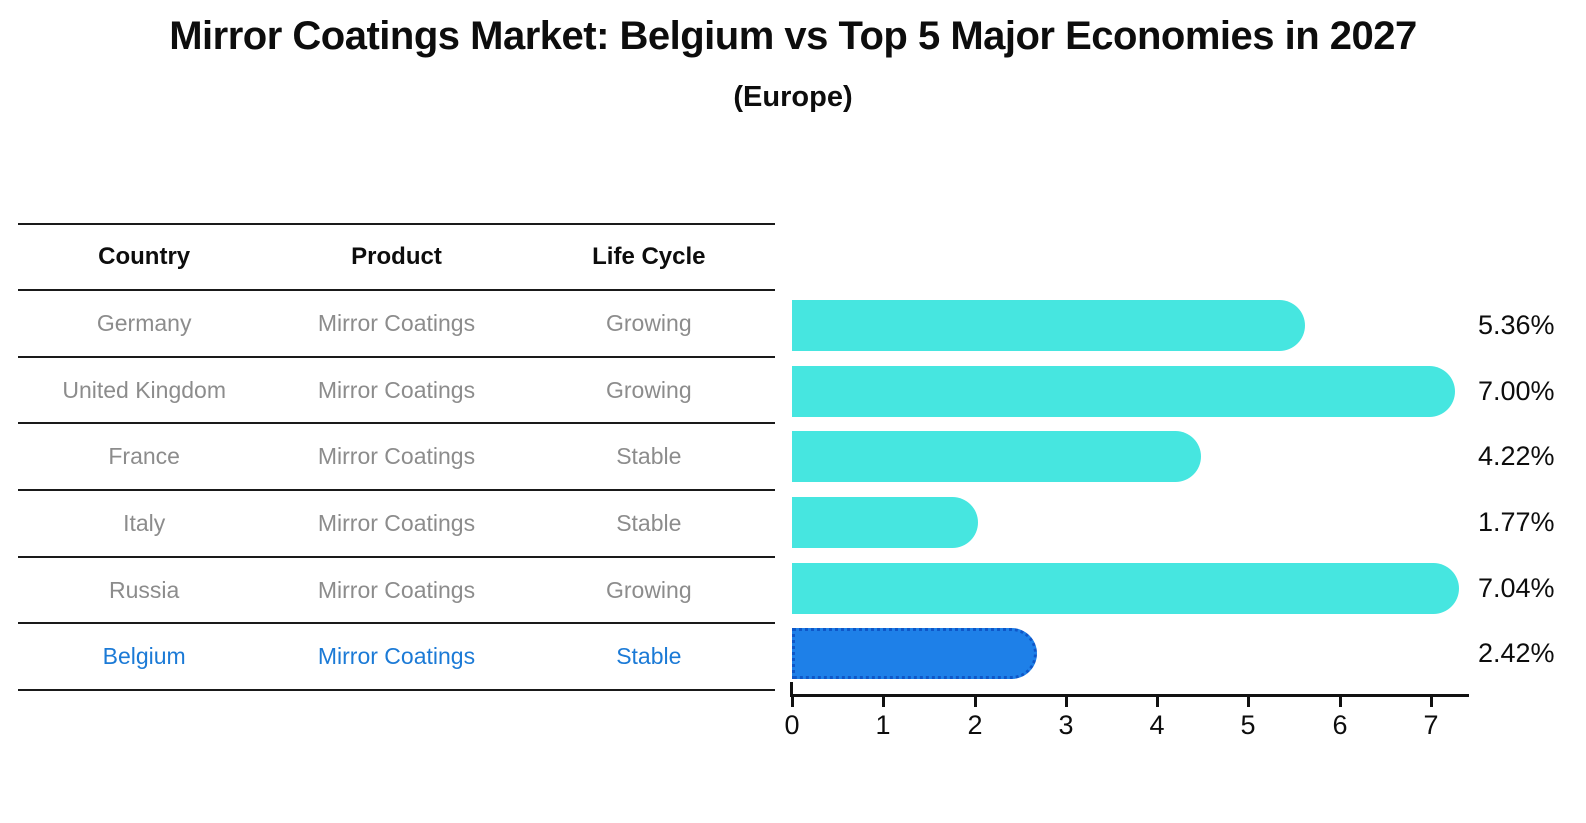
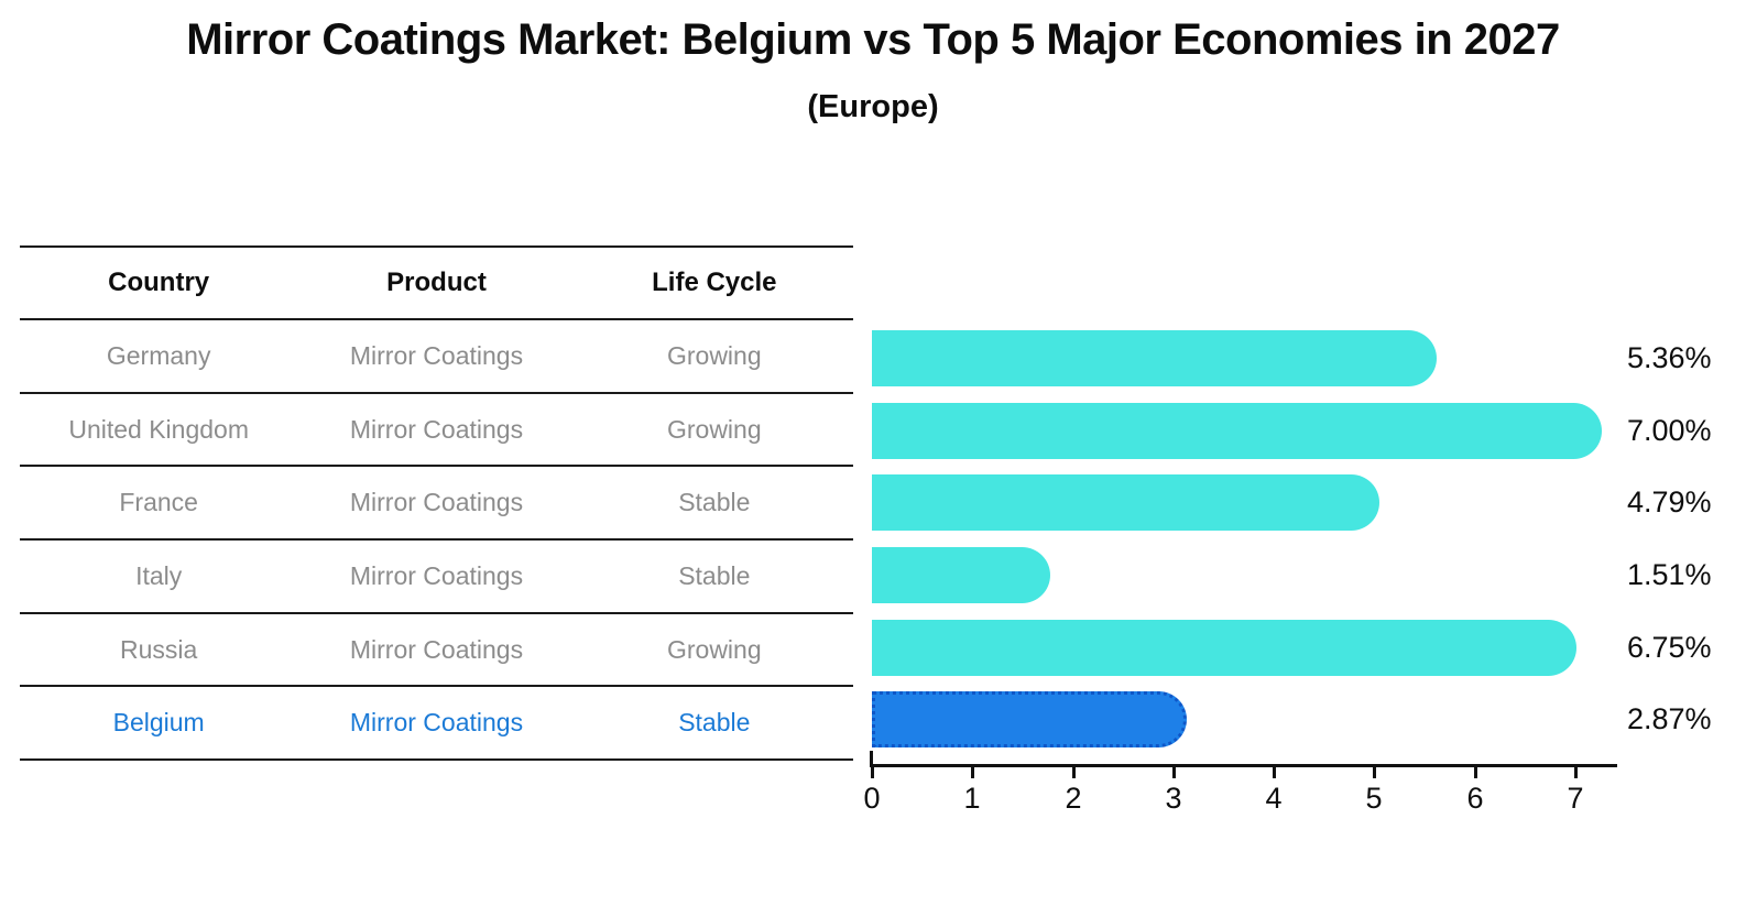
France: 4.22% -> 4.79%
Italy: 1.77% -> 1.51%
Russia: 7.04% -> 6.75%
Belgium: 2.42% -> 2.87%
